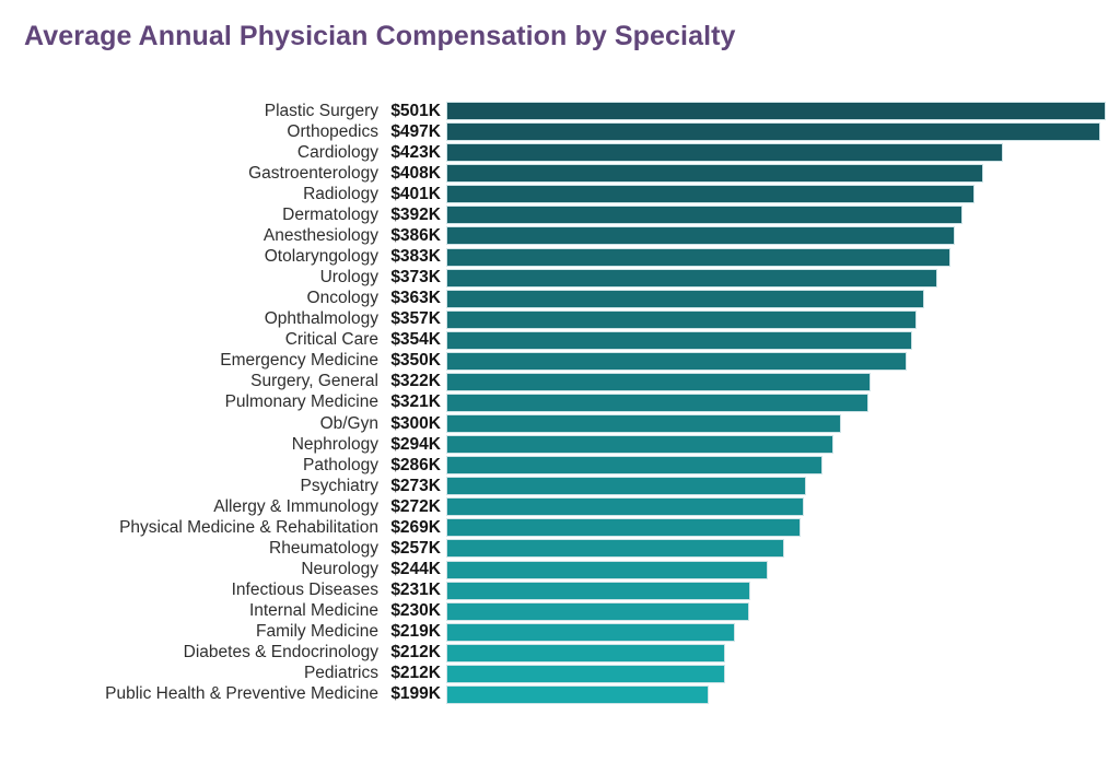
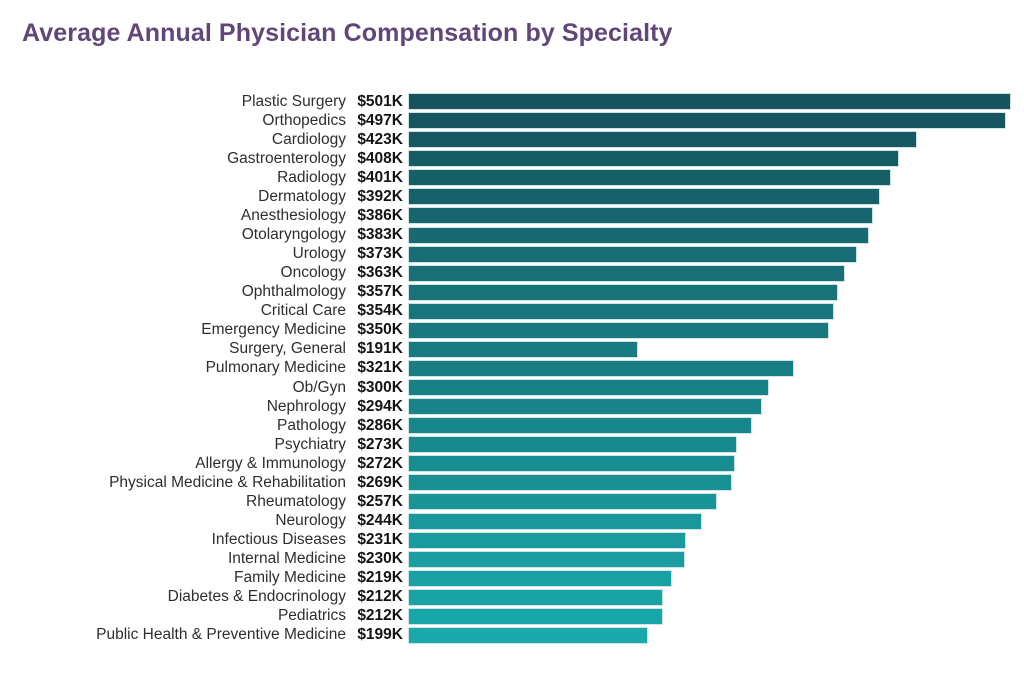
Surgery, General: $322K -> $191K
